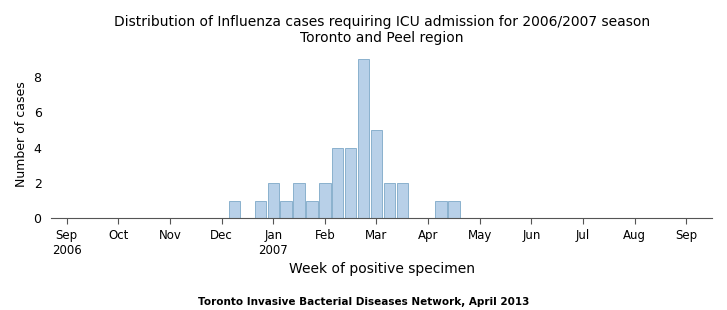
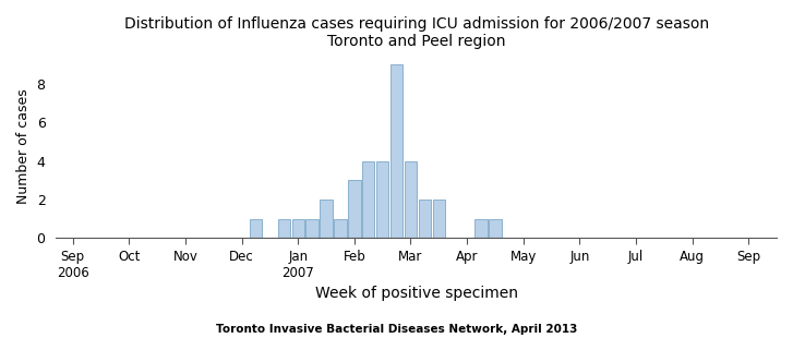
Jan 2007: 2 -> 1
Feb: 2 -> 3
Mar: 5 -> 4
